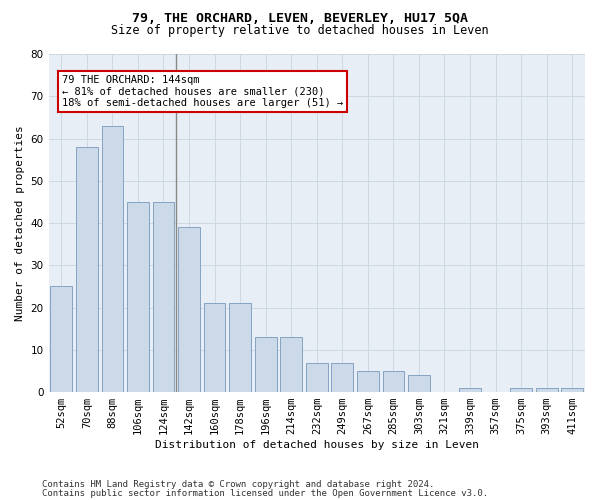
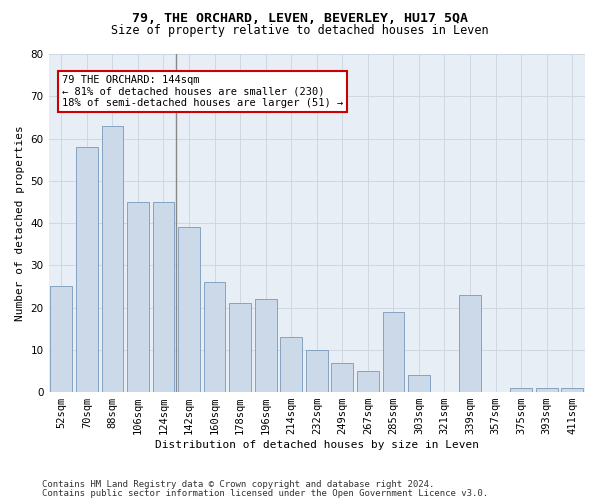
160sqm: 21 -> 26
196sqm: 13 -> 22
232sqm: 7 -> 10
285sqm: 5 -> 19
339sqm: 1 -> 23
